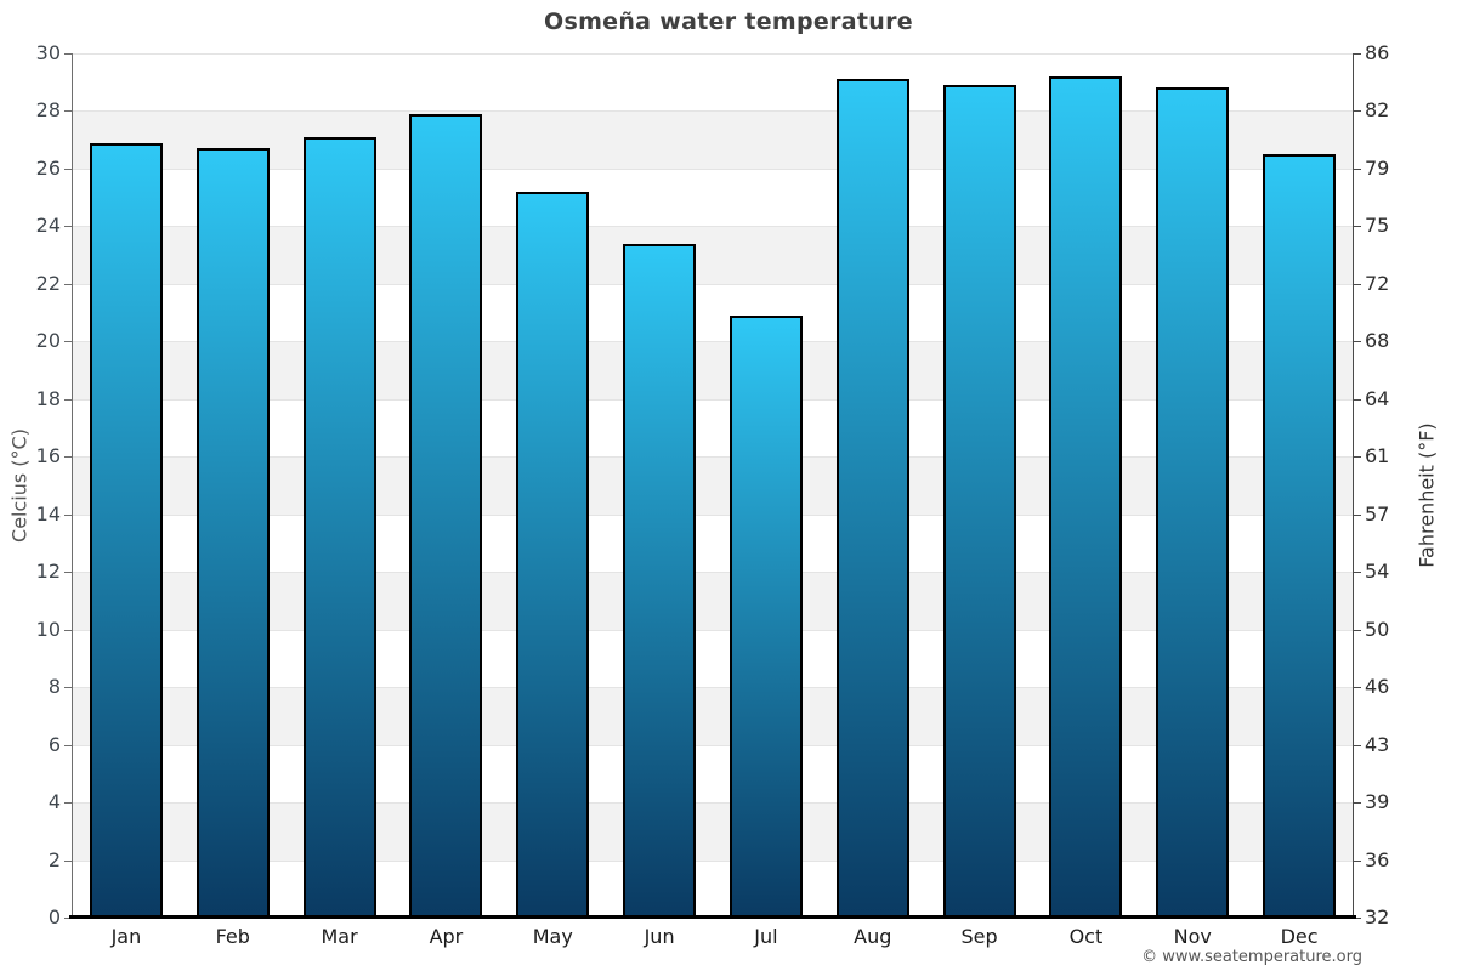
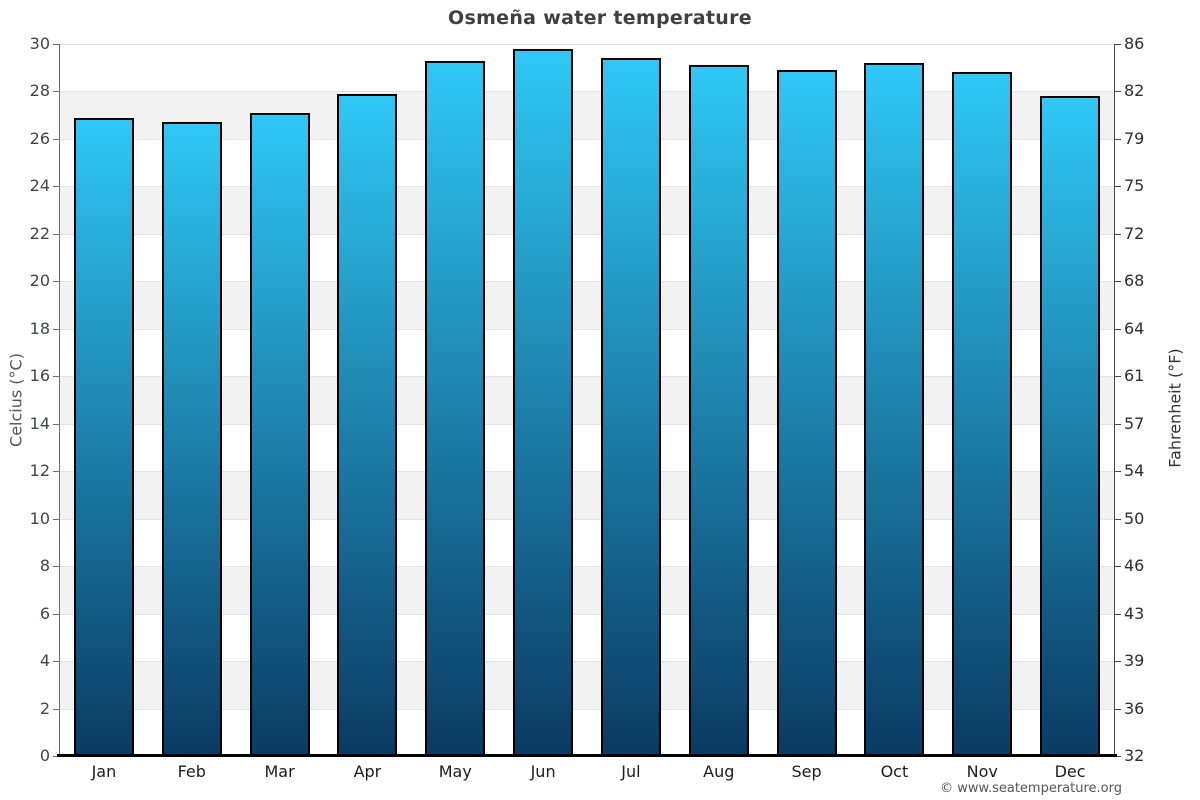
May: 25.2 -> 29.3
Jun: 23.4 -> 29.8
Jul: 20.9 -> 29.4
Dec: 26.5 -> 27.8
